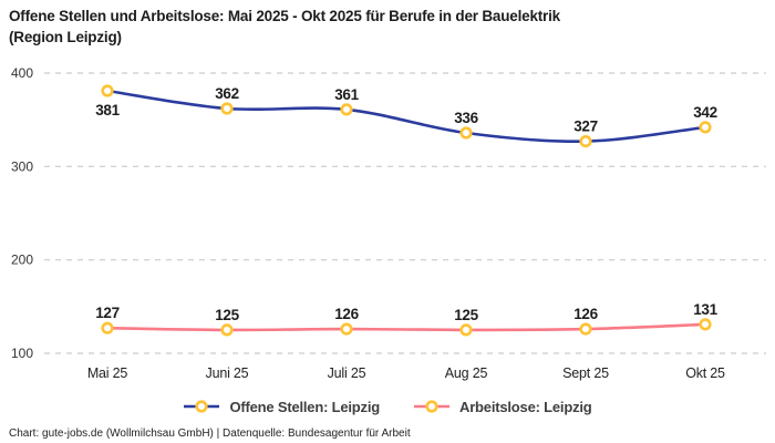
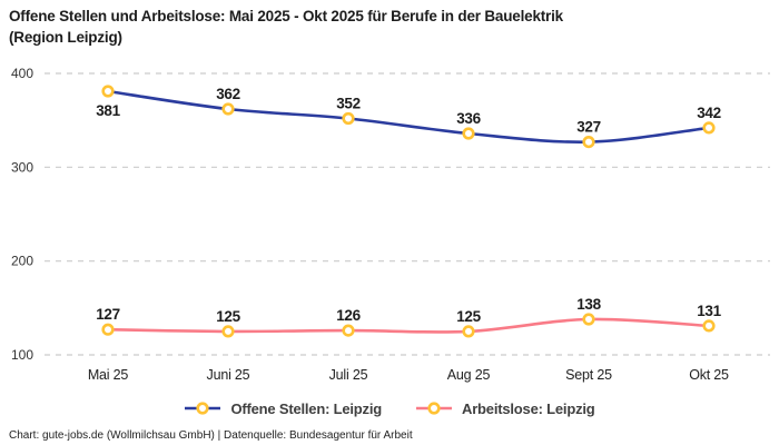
Offene Stellen: Leipzig/Juli 25: 361 -> 352
Arbeitslose: Leipzig/Sept 25: 126 -> 138
